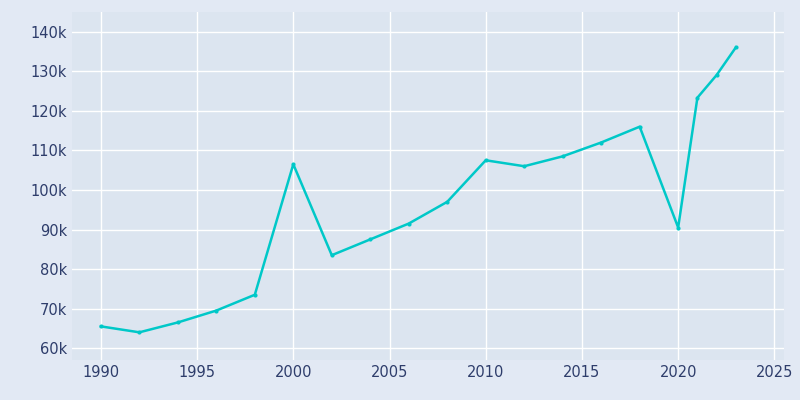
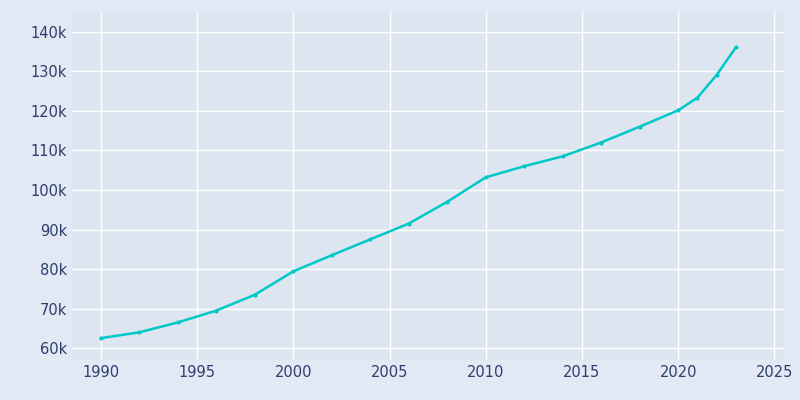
1990: 65.5k -> 62.5k
2000: 106.5k -> 79.4k
2010: 107.5k -> 103.2k
2020: 90.5k -> 120.1k
